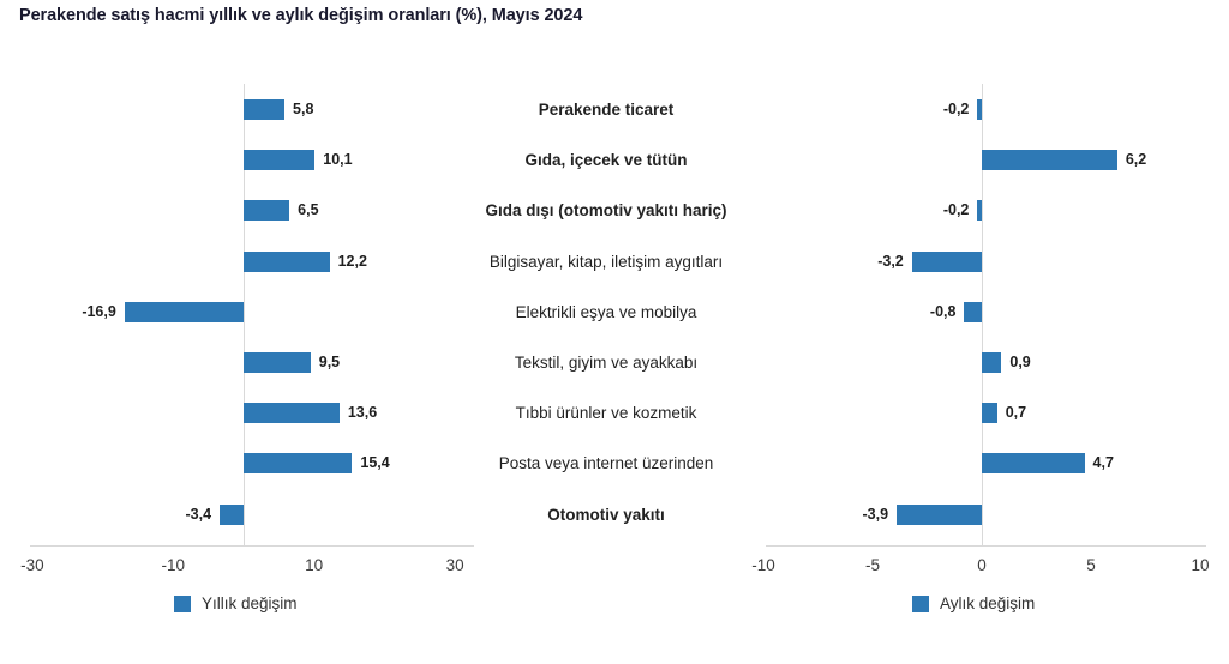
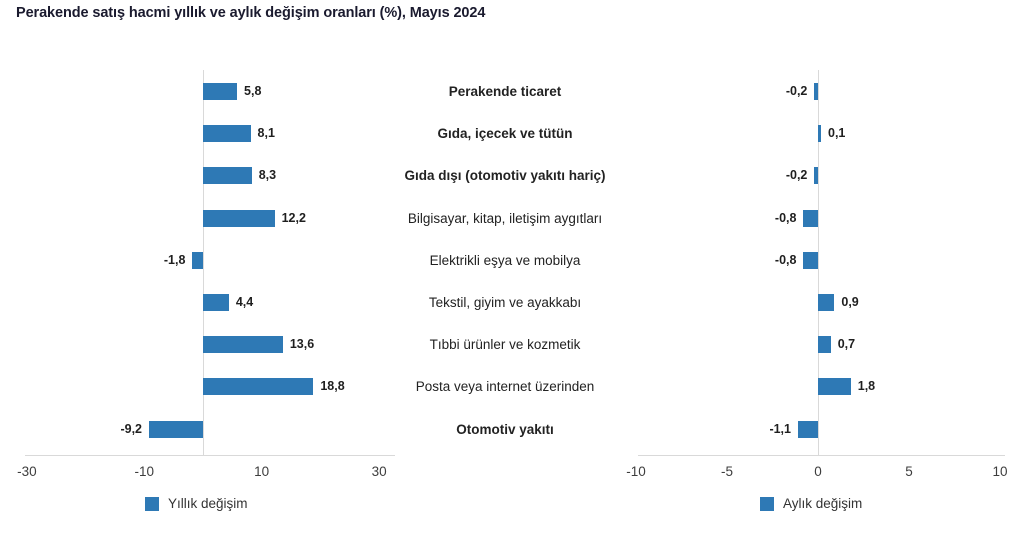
Yıllık değişim/Gıda, içecek ve tütün: 10,1 -> 8,1
Yıllık değişim/Gıda dışı (otomotiv yakıtı hariç): 6,5 -> 8,3
Yıllık değişim/Elektrikli eşya ve mobilya: -16,9 -> -1,8
Yıllık değişim/Tekstil, giyim ve ayakkabı: 9,5 -> 4,4
Yıllık değişim/Posta veya internet üzerinden: 15,4 -> 18,8
Yıllık değişim/Otomotiv yakıtı: -3,4 -> -9,2
Aylık değişim/Gıda, içecek ve tütün: 6,2 -> 0,1
Aylık değişim/Bilgisayar, kitap, iletişim aygıtları: -3,2 -> -0,8
Aylık değişim/Posta veya internet üzerinden: 4,7 -> 1,8
Aylık değişim/Otomotiv yakıtı: -3,9 -> -1,1
